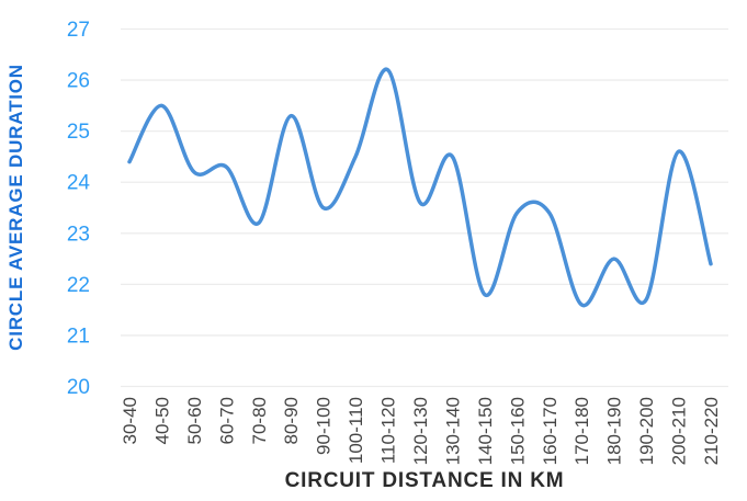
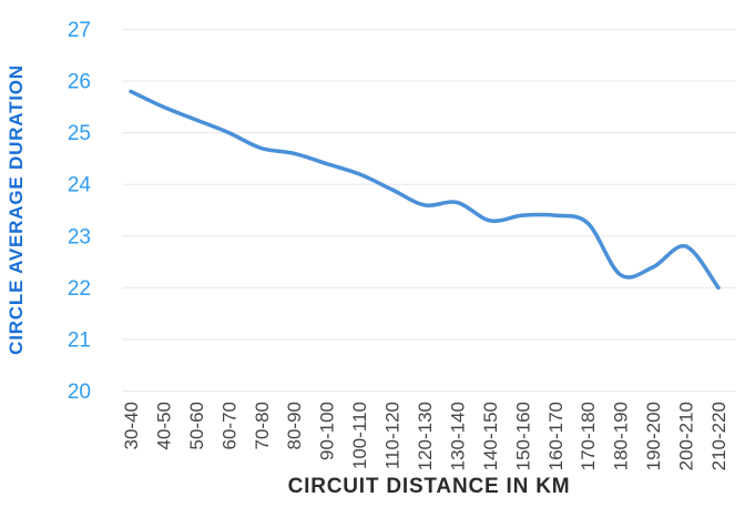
30-40: 24.4 -> 25.8
50-60: 24.2 -> 25.2
60-70: 24.3 -> 25.0
70-80: 23.2 -> 24.7
80-90: 25.3 -> 24.6
90-100: 23.5 -> 24.4
100-110: 24.5 -> 24.2
110-120: 26.2 -> 23.9
130-140: 24.5 -> 23.6
140-150: 21.8 -> 23.3
170-180: 21.6 -> 23.2
180-190: 22.5 -> 22.2
190-200: 21.7 -> 22.4
200-210: 24.6 -> 22.8
210-220: 22.4 -> 22.0
